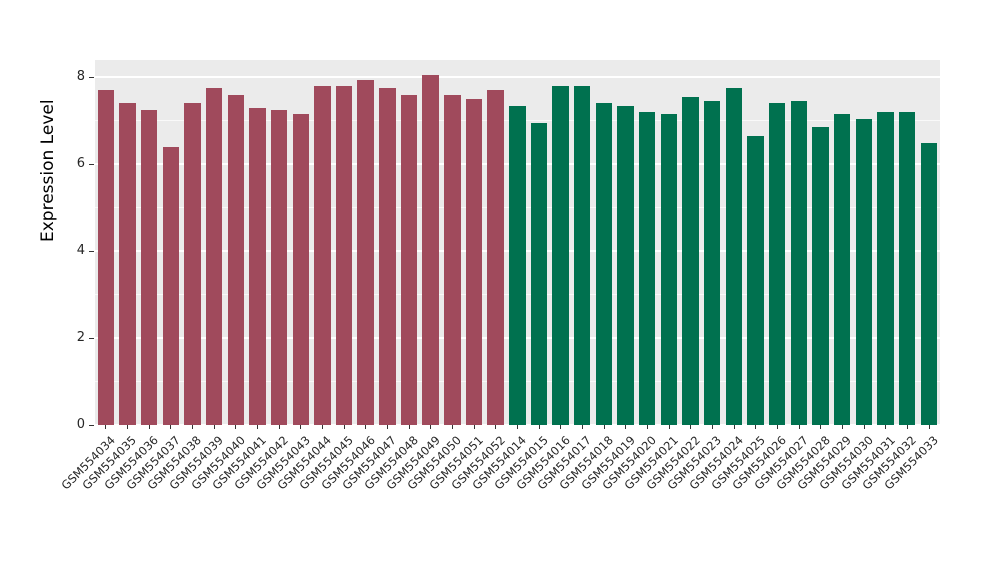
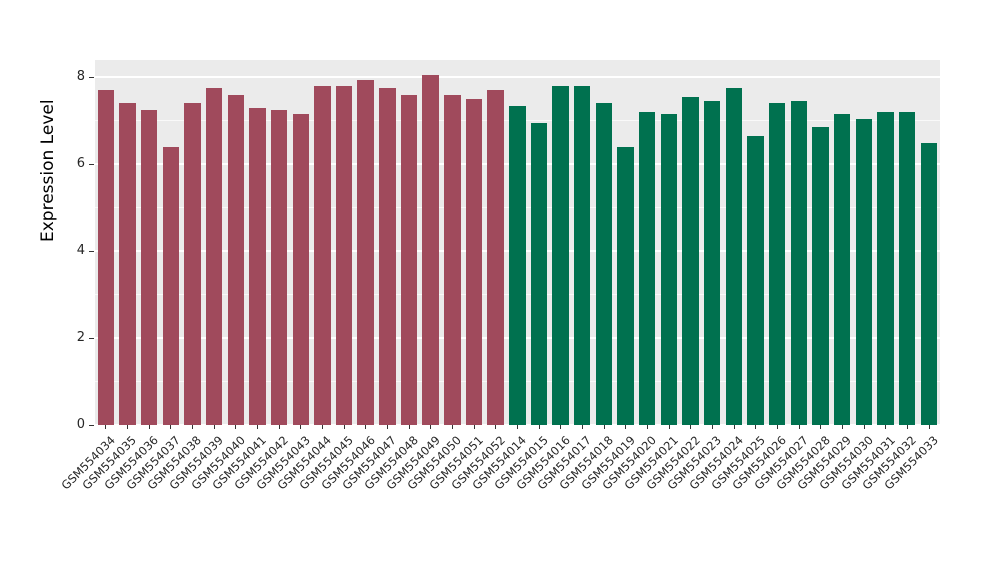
GSM554019: 7.3 -> 6.4
